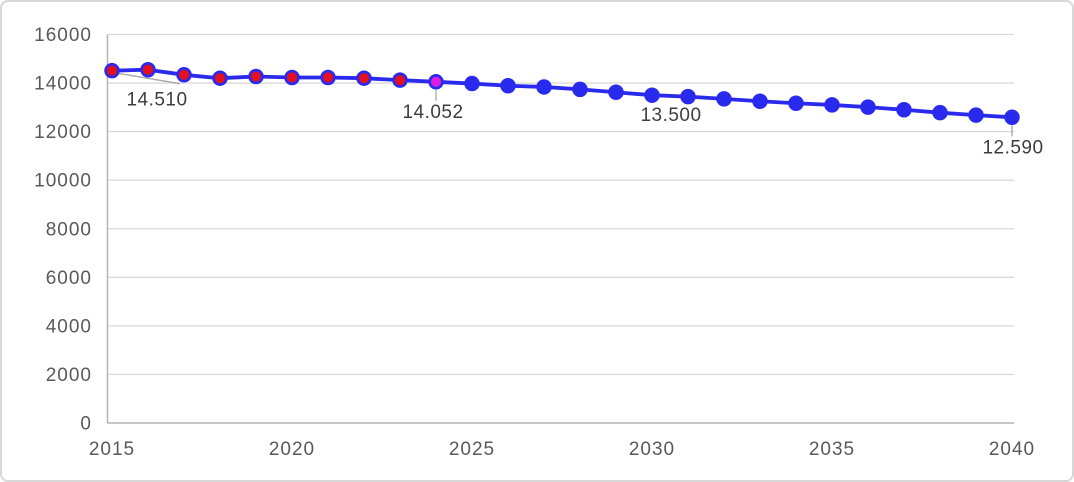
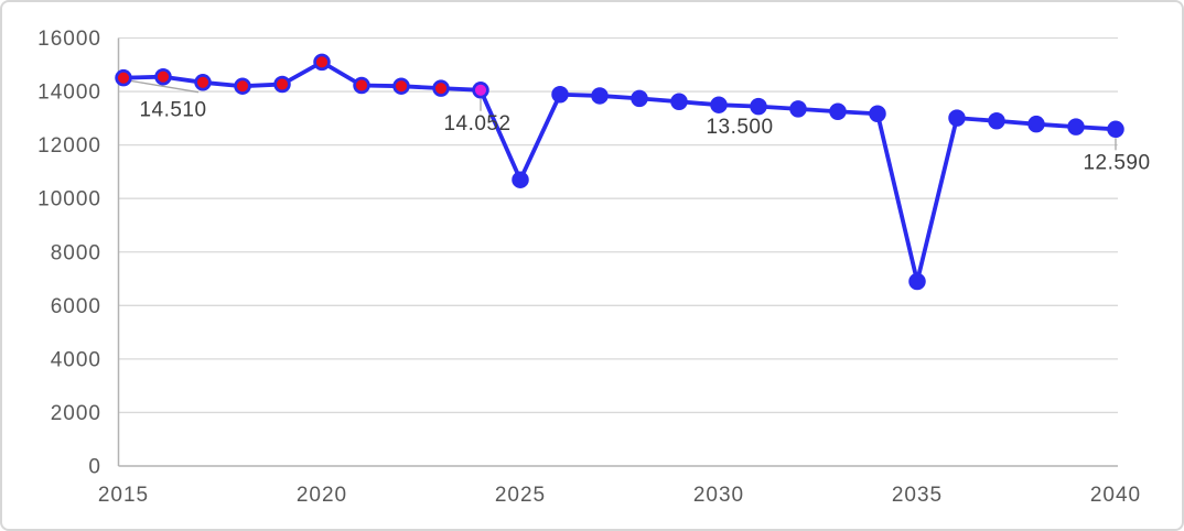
2020: 14200 -> 15100
2025: 14000 -> 10700
2035: 13100 -> 6900
